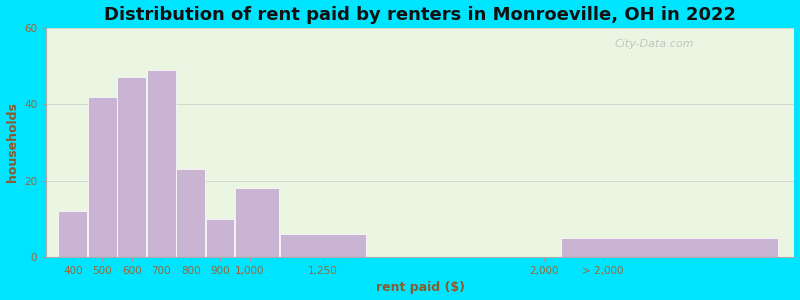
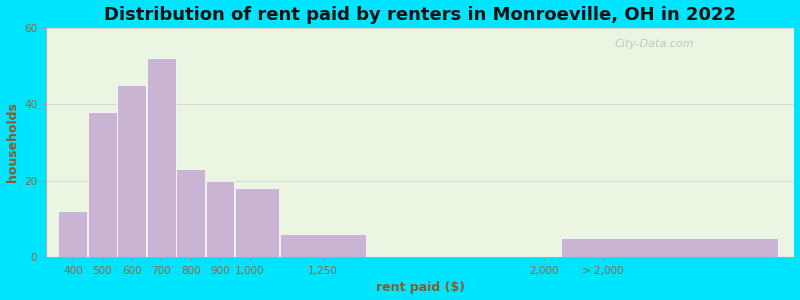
500: 42 -> 38
600: 47 -> 45
700: 49 -> 52
900: 10 -> 20
